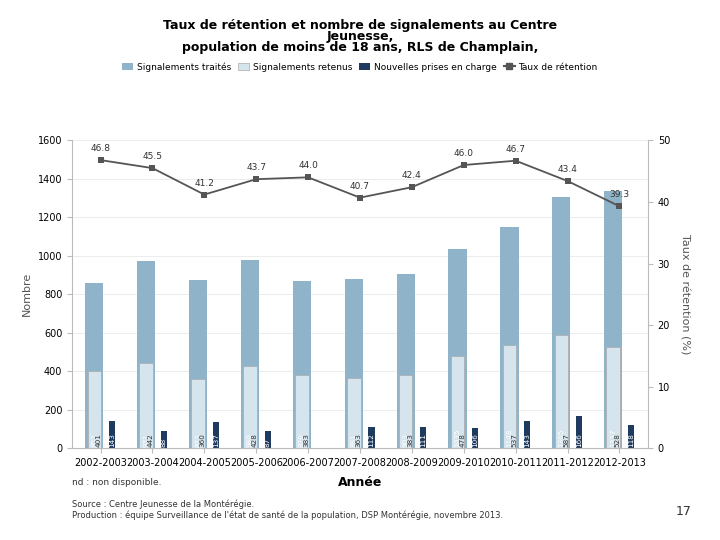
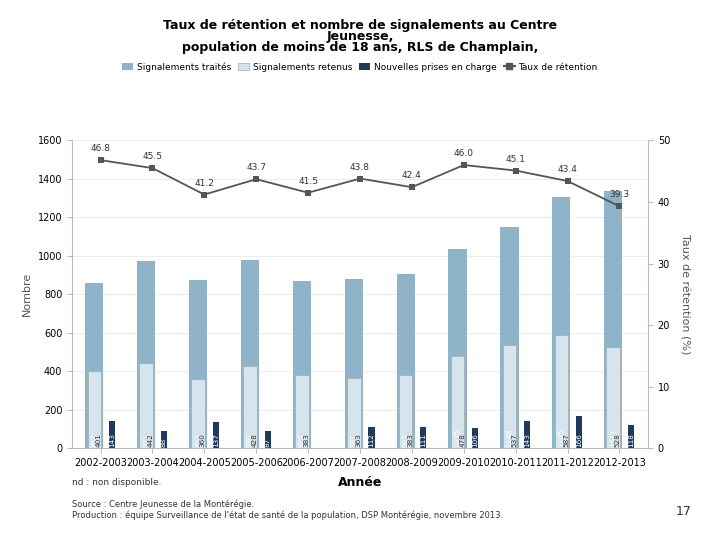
Taux de rétention/2006-2007: 44.0 -> 41.5
Taux de rétention/2007-2008: 40.7 -> 43.8
Taux de rétention/2010-2011: 46.7 -> 45.1
